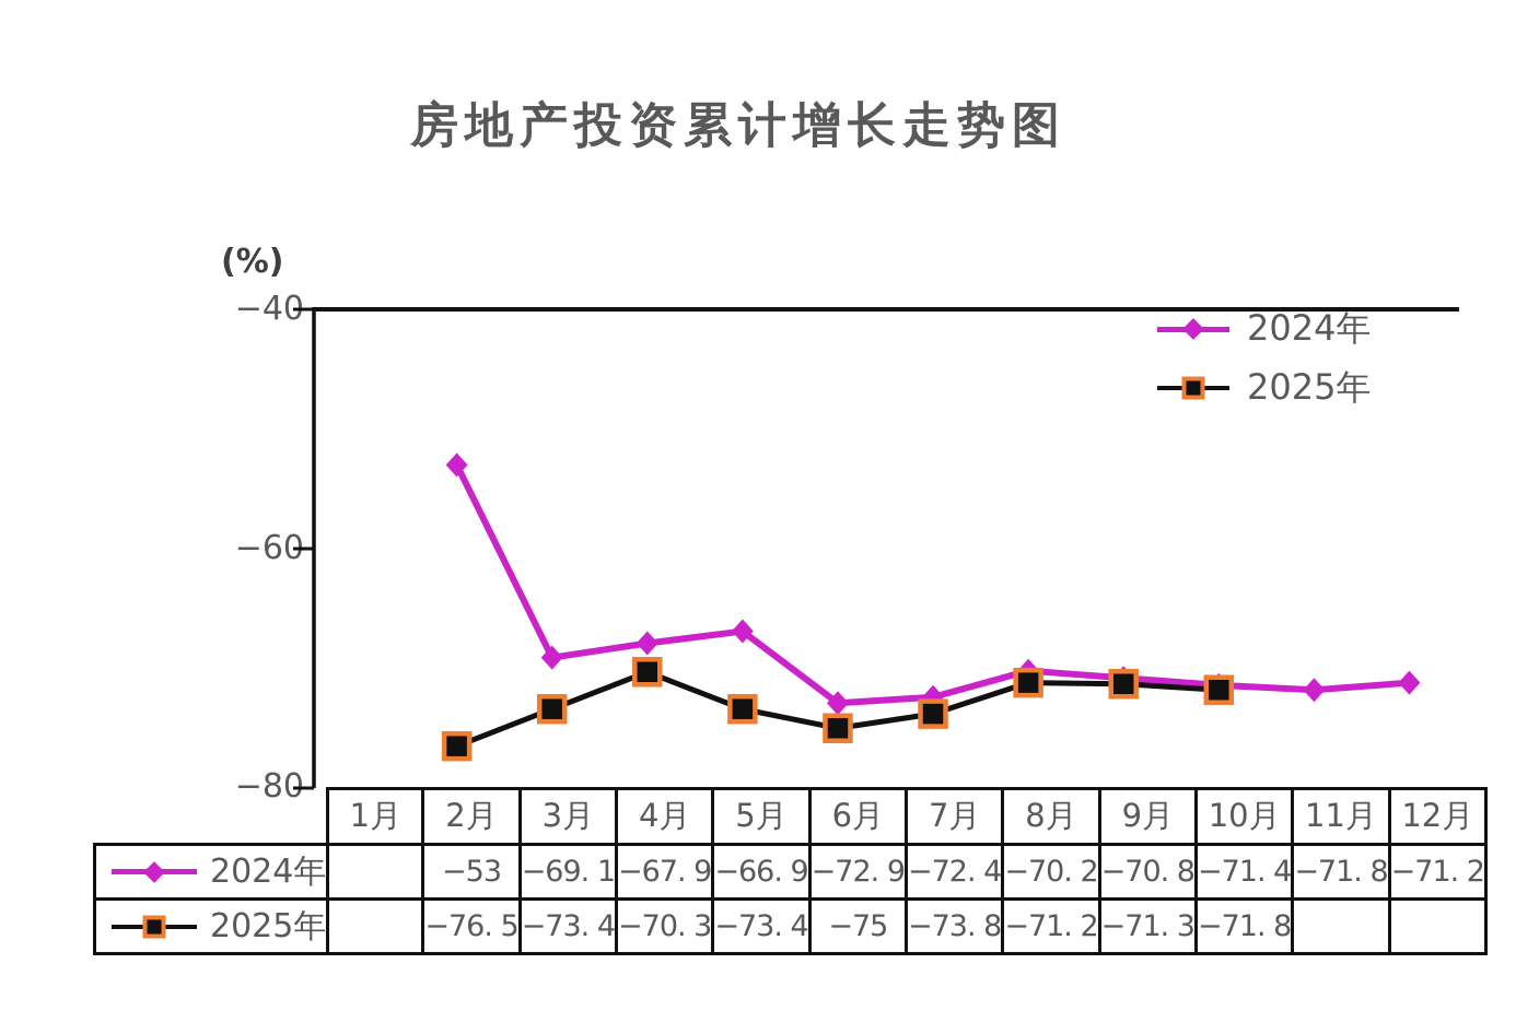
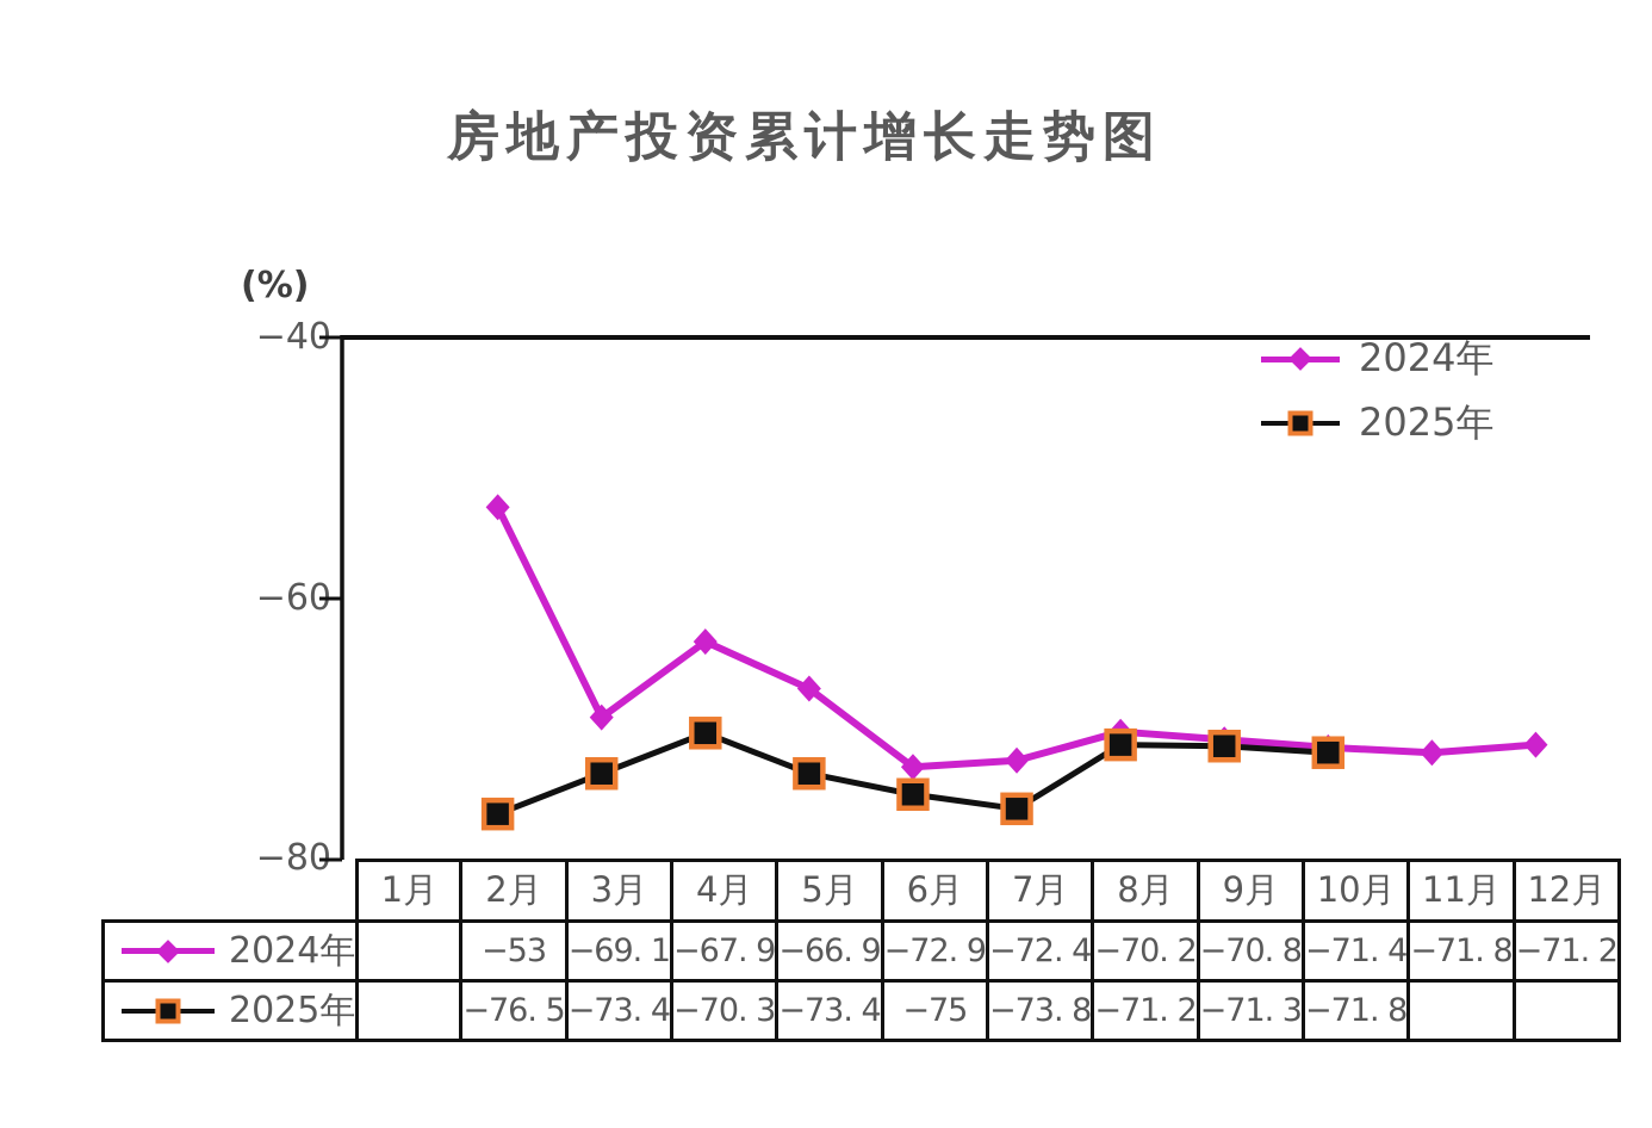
2024年/4月: -67.9 -> -63.3
2025年/7月: -73.8 -> -76.1
